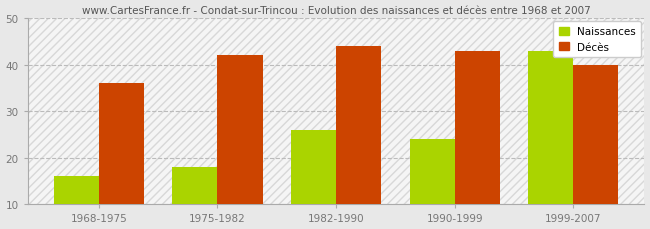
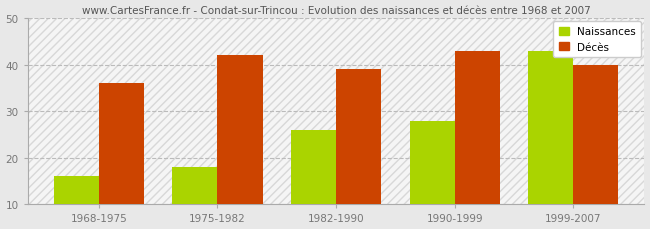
Décès/1982-1990: 44 -> 39
Naissances/1990-1999: 24 -> 28
